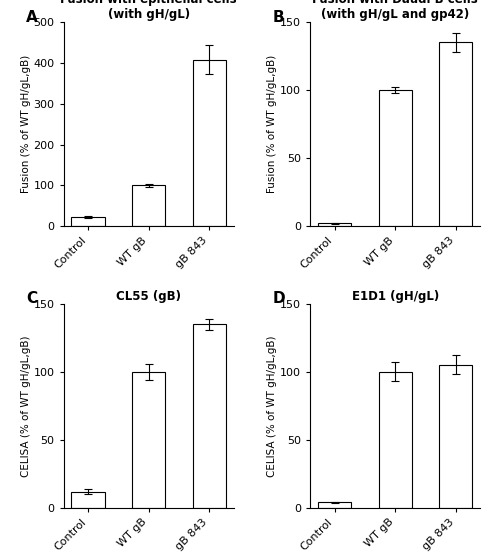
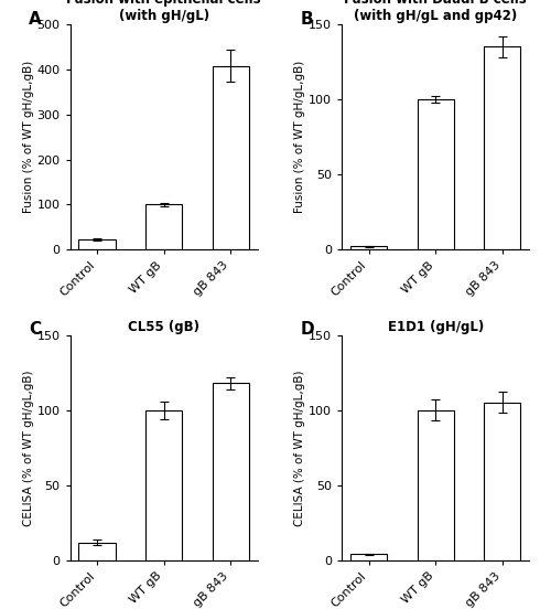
CL55 (gB)/gB 843: 135 -> 118
